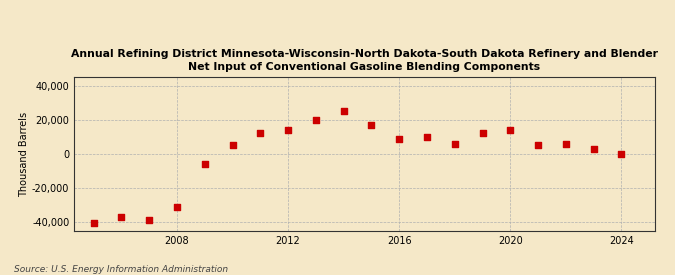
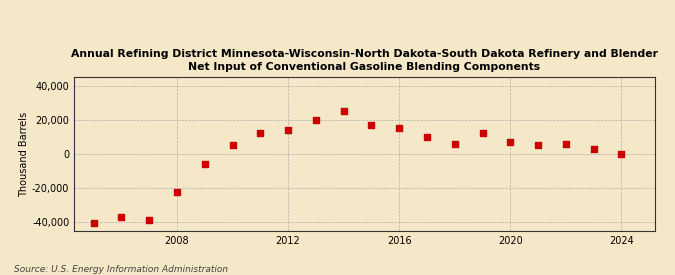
2008: -31,000 -> -22,000
2016: 9,000 -> 15,000
2020: 14,000 -> 7,000
